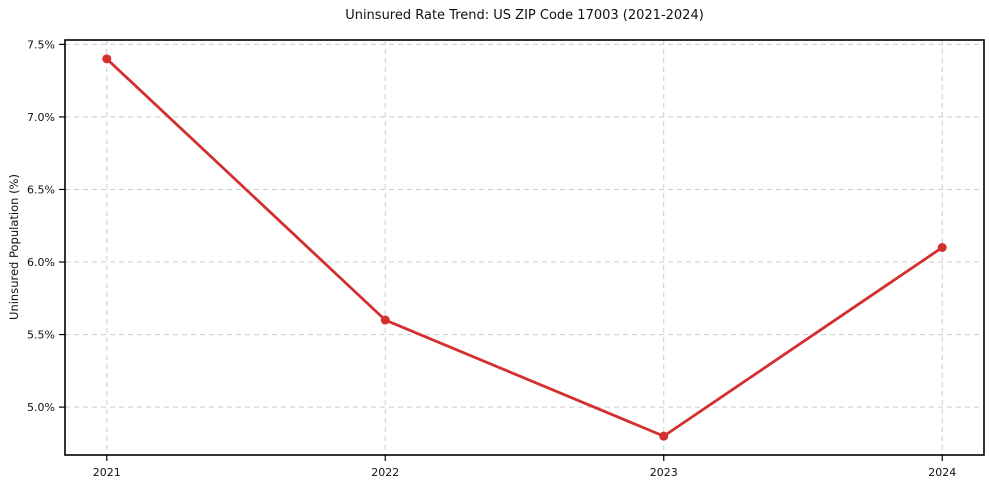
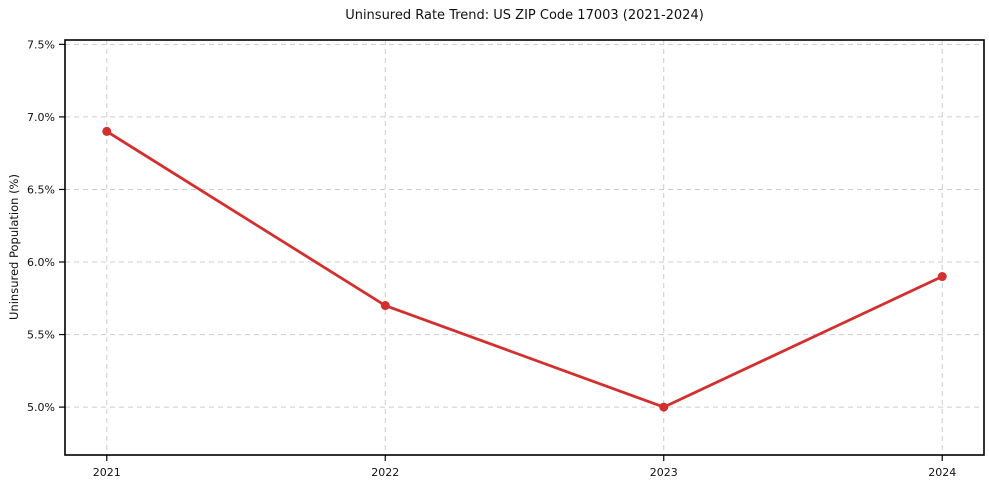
2021: 7.4% -> 6.9%
2022: 5.6% -> 5.7%
2023: 4.8% -> 5.0%
2024: 6.1% -> 5.9%
